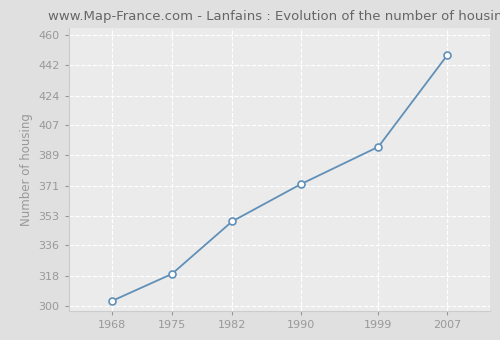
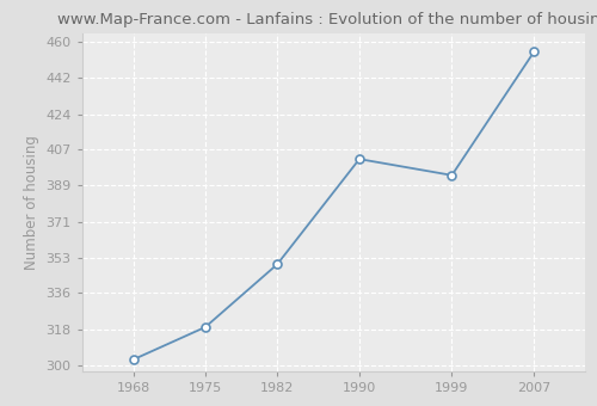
1990: 372 -> 402
2007: 448 -> 455
